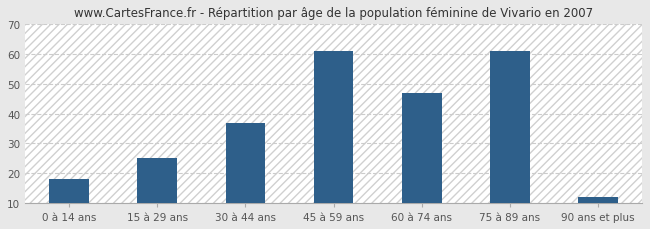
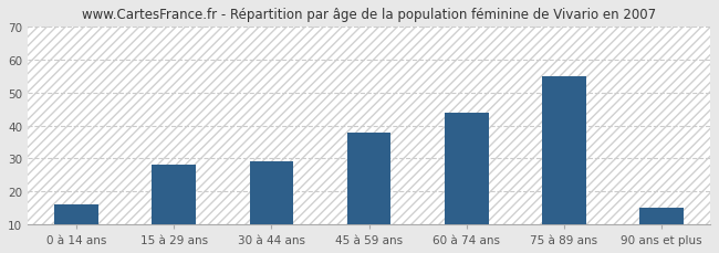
0 à 14 ans: 18 -> 16
15 à 29 ans: 25 -> 28
30 à 44 ans: 37 -> 29
45 à 59 ans: 61 -> 38
60 à 74 ans: 47 -> 44
75 à 89 ans: 61 -> 55
90 ans et plus: 12 -> 15
